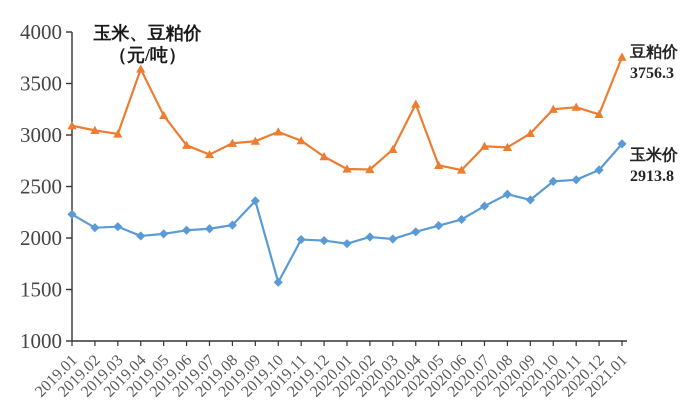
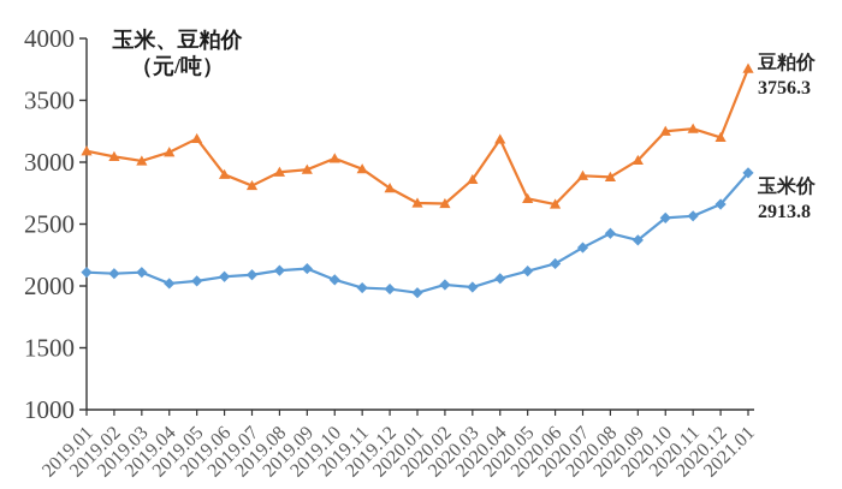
玉米价/2019.01: 2230 -> 2110
豆粕价/2019.04: 3640 -> 3080
玉米价/2019.09: 2360 -> 2140
玉米价/2019.10: 1570 -> 2050
豆粕价/2020.04: 3300 -> 3180
